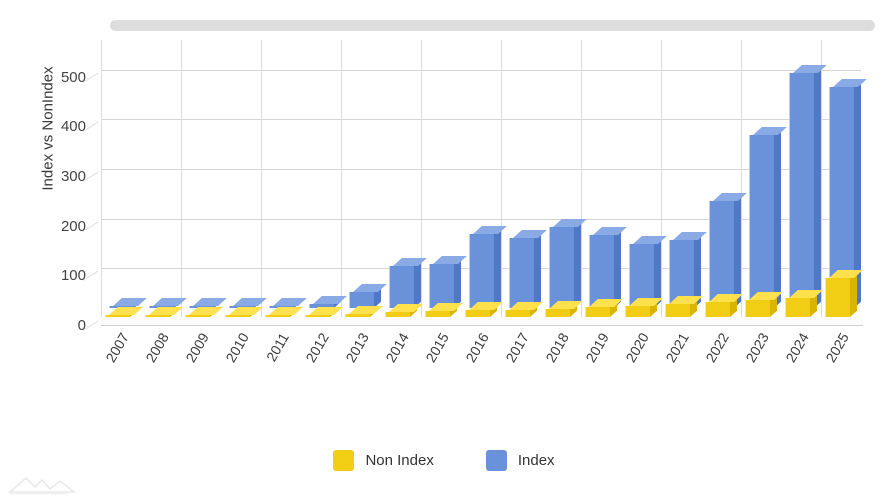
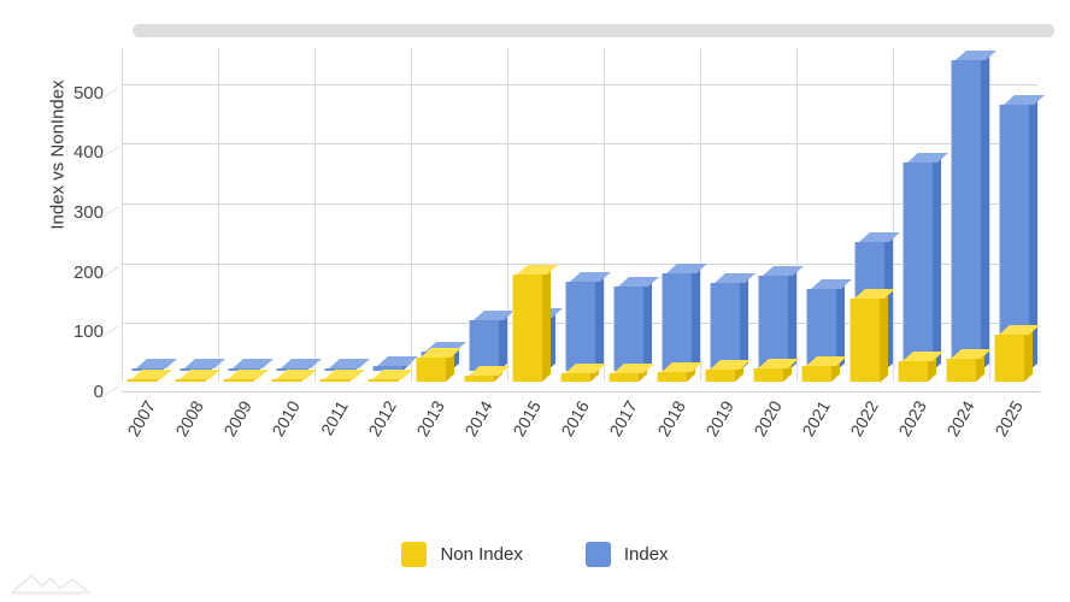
Non Index/2013: 10 -> 40
Non Index/2015: 10 -> 180
Index/2020: 130 -> 160
Non Index/2022: 30 -> 140
Index/2024: 470 -> 520
